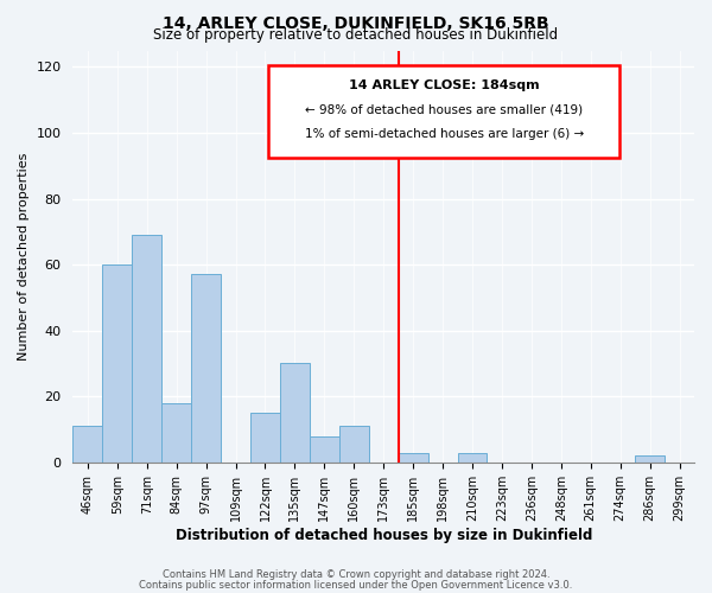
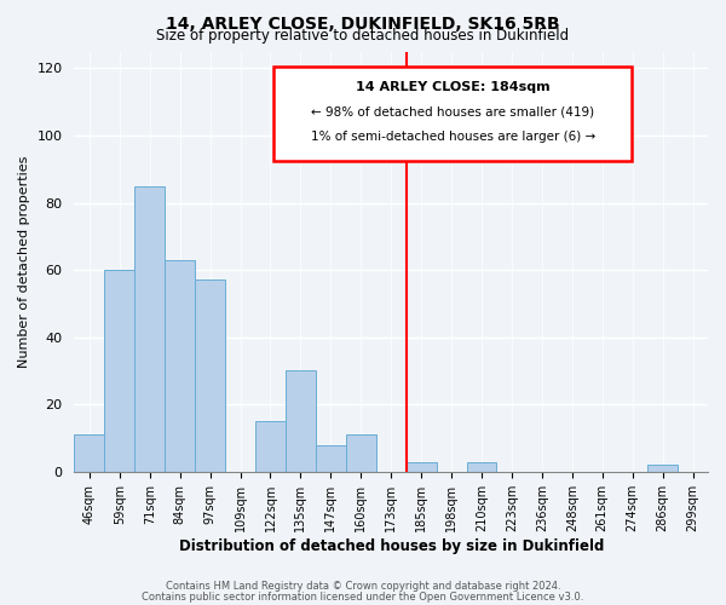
71sqm: 69 -> 85
84sqm: 18 -> 63
